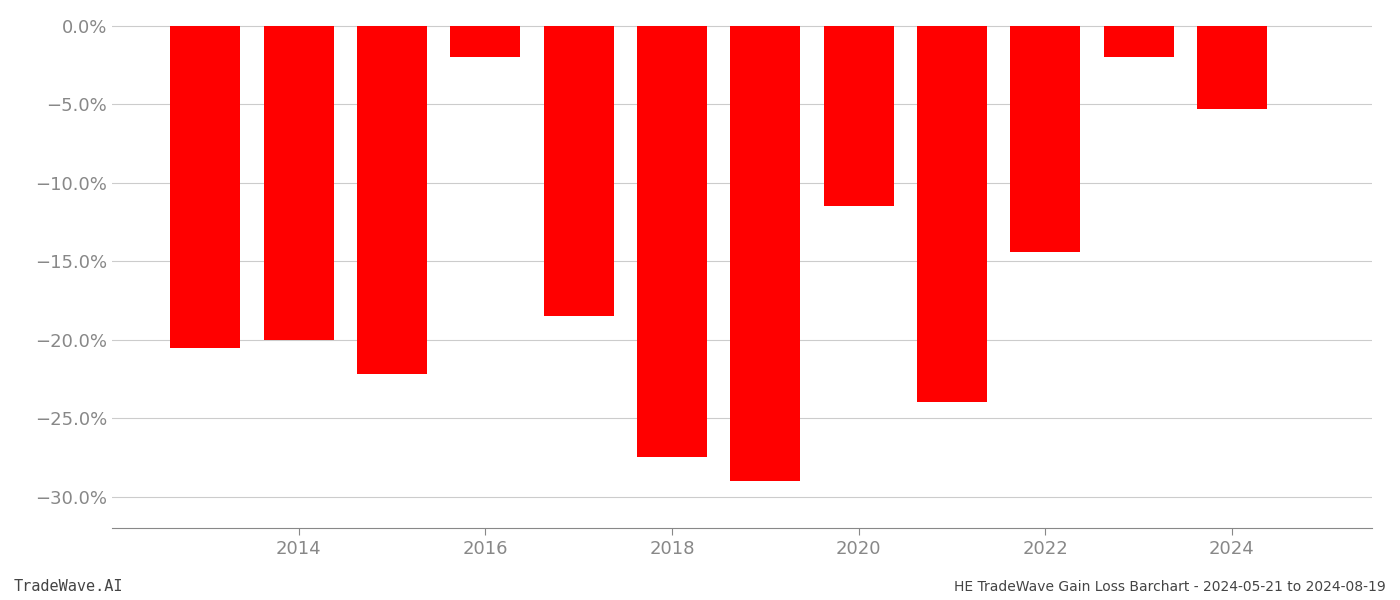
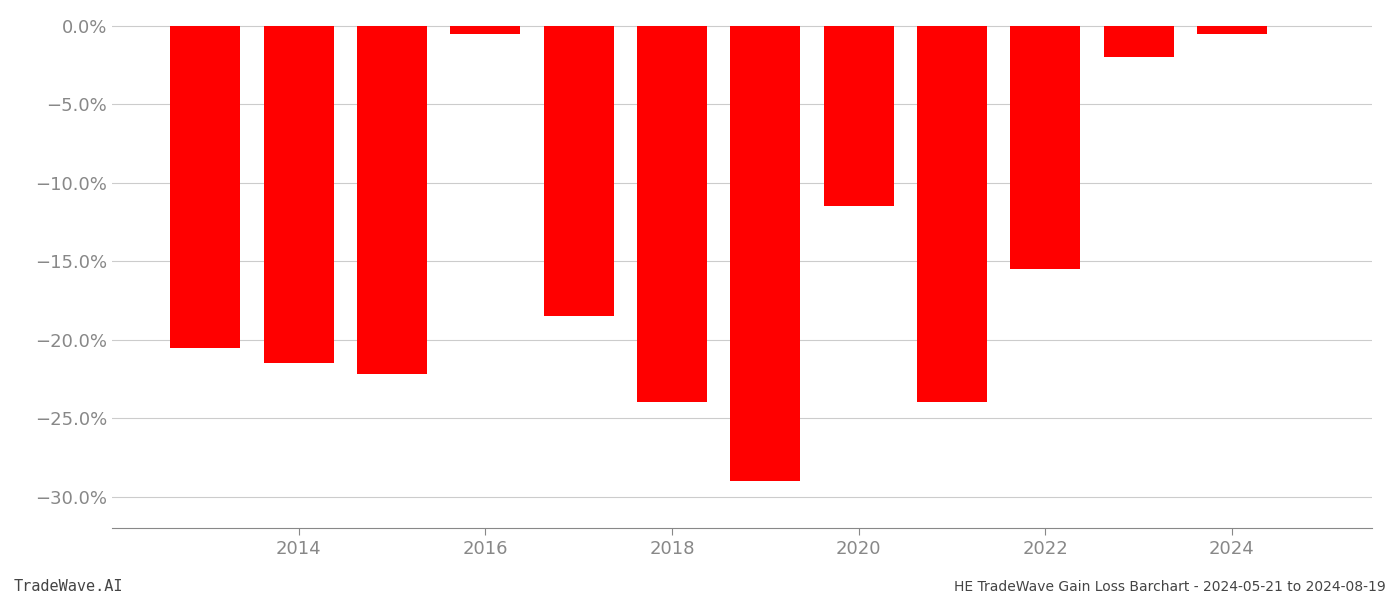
2014: -20.0% -> -21.5%
2016: -2.0% -> -0.5%
2018: -27.5% -> -24.0%
2022: -14.4% -> -15.5%
2024: -5.3% -> -0.5%
